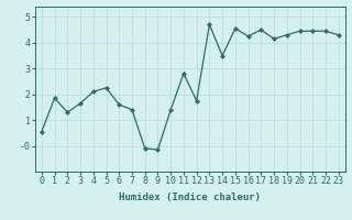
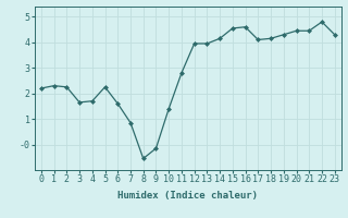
0: 0.55 -> 2.20
1: 1.85 -> 2.30
2: 1.30 -> 2.25
4: 2.10 -> 1.70
7: 1.40 -> 0.85
8: -0.10 -> -0.55
12: 1.75 -> 3.95
13: 4.70 -> 3.95
14: 3.50 -> 4.15
16: 4.25 -> 4.60
17: 4.50 -> 4.10
22: 4.45 -> 4.80
